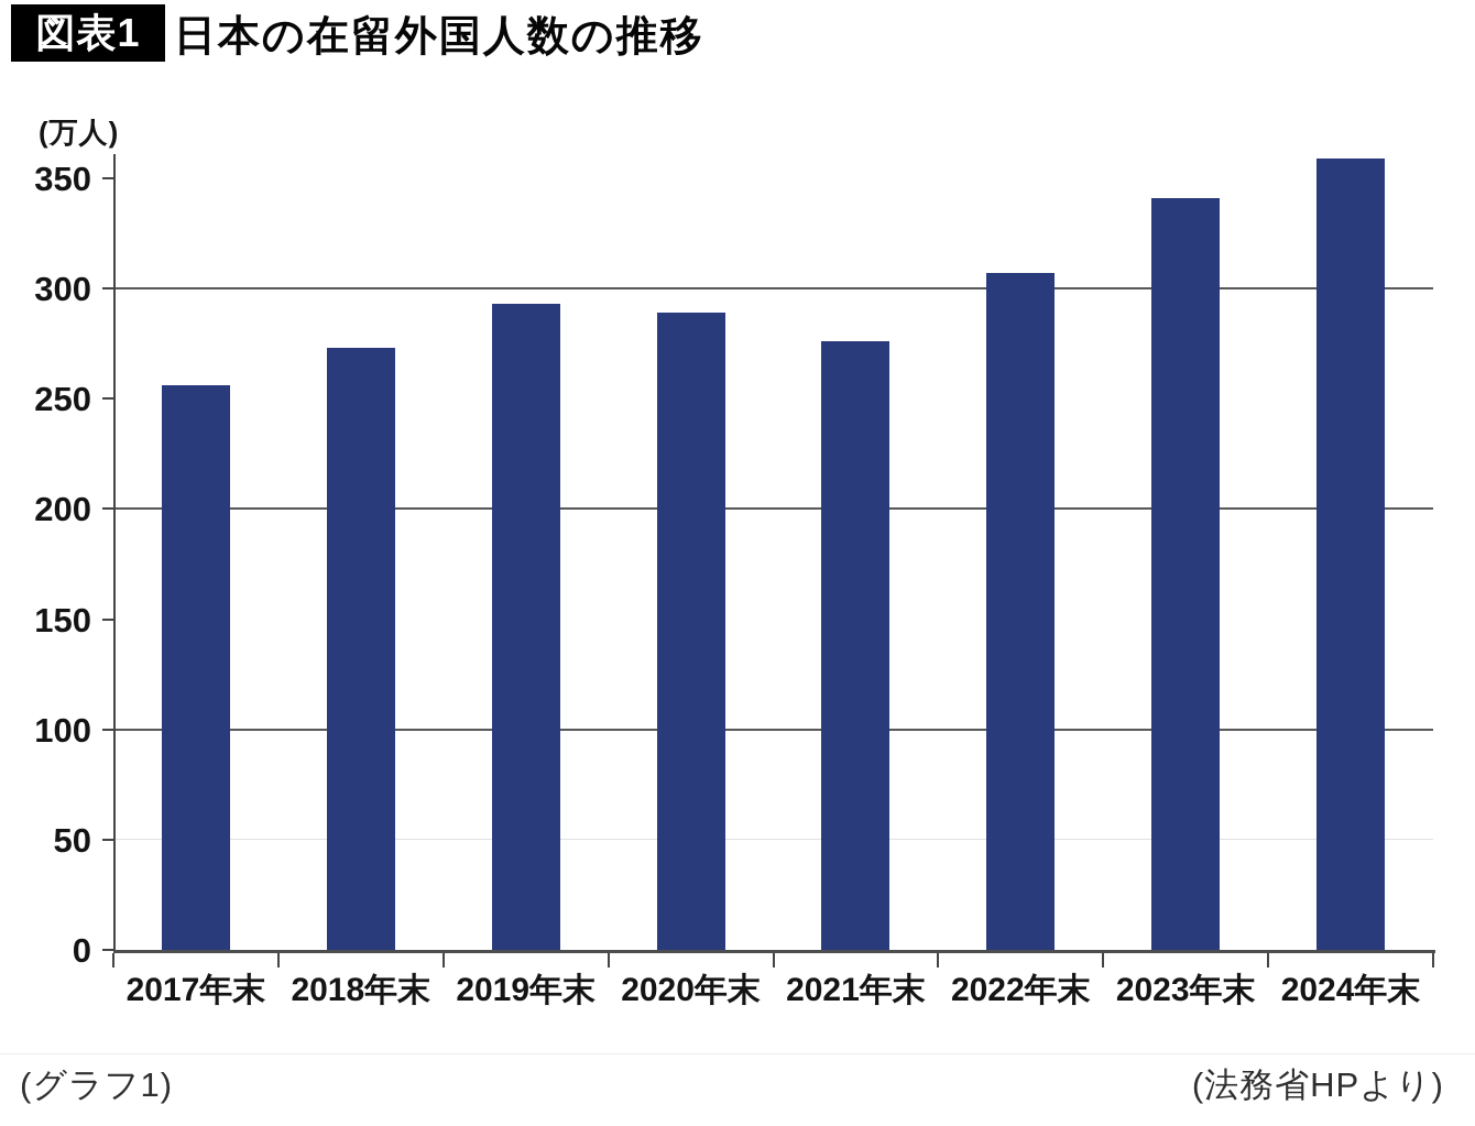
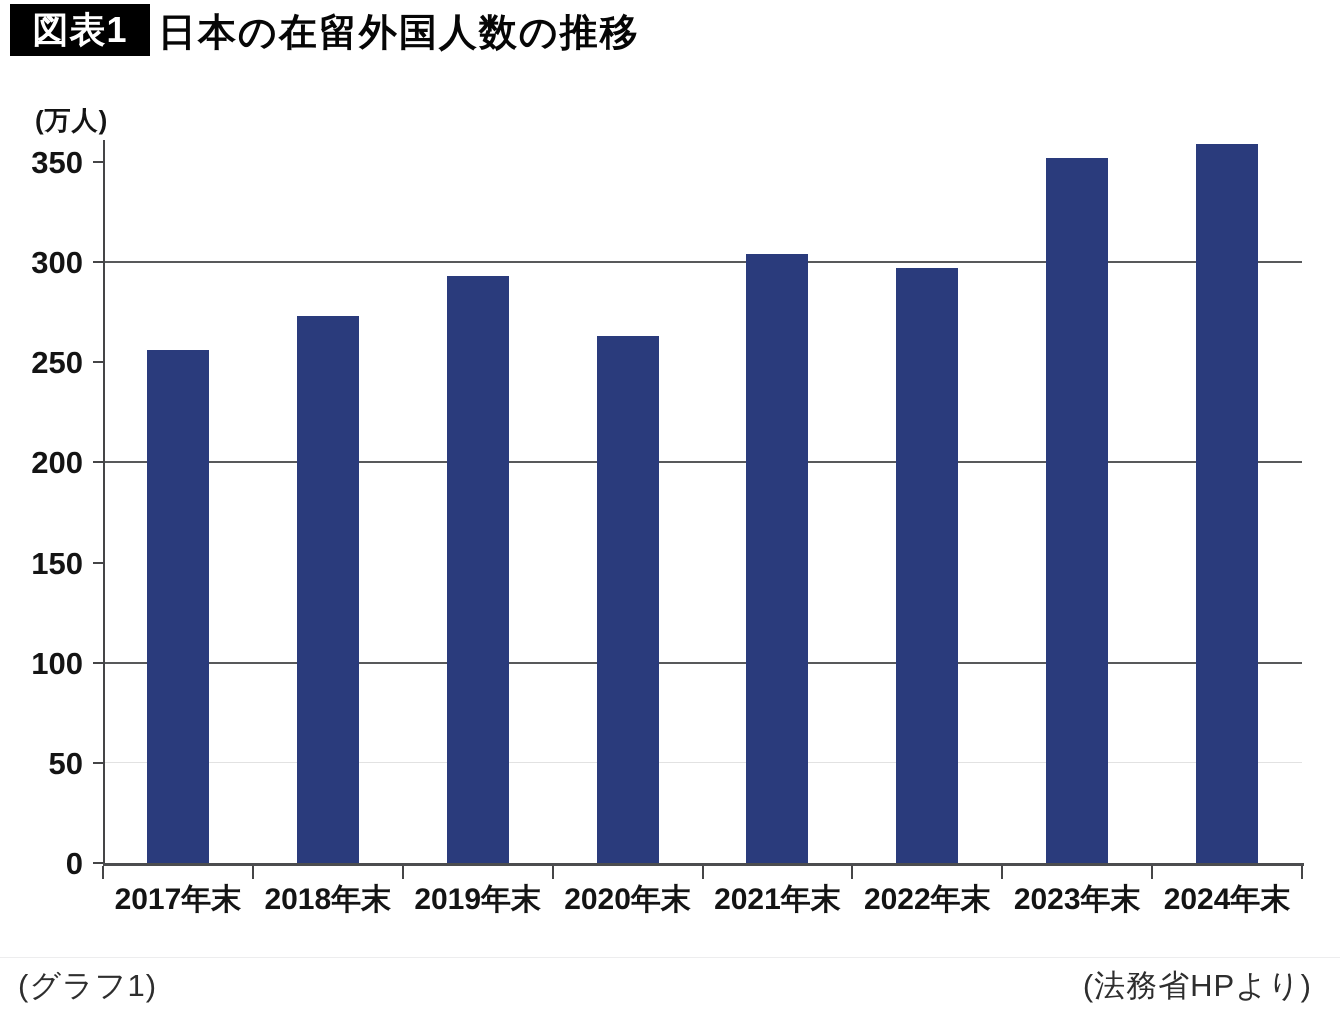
2020年末: 289 -> 263
2021年末: 276 -> 304
2022年末: 307 -> 297
2023年末: 341 -> 352
